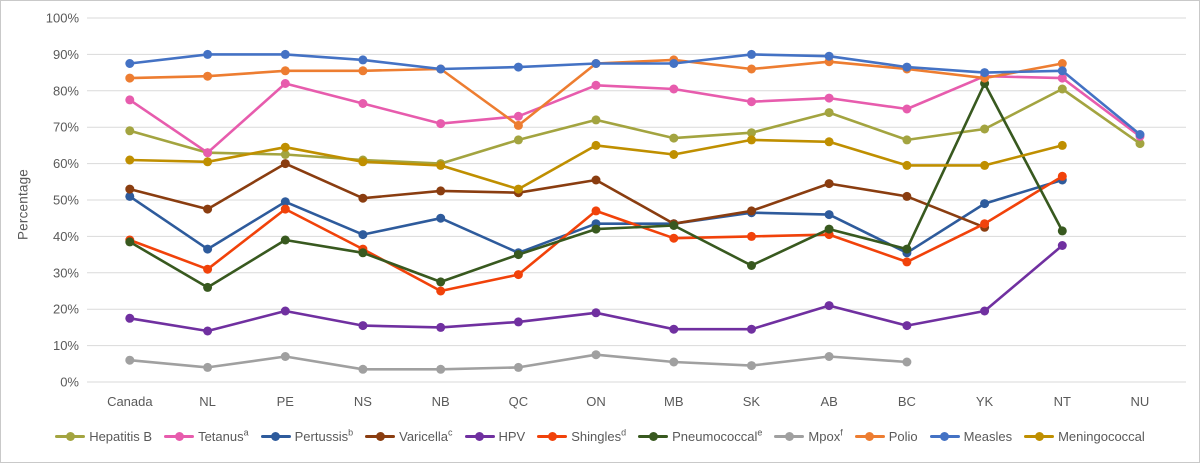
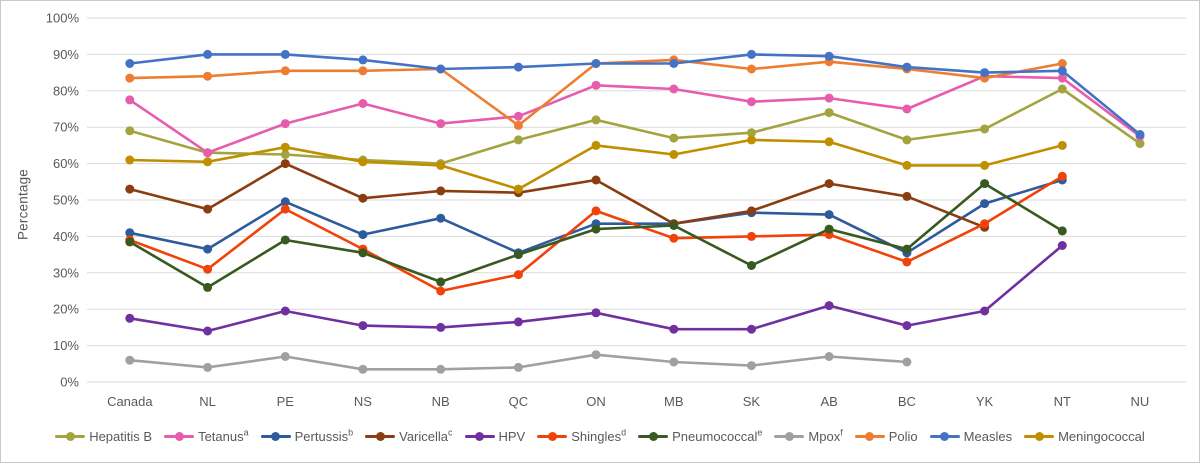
Pertussis/Canada: 51% -> 41%
Tetanus/PE: 82% -> 71%
Pneumococcal/YK: 82% -> 54%
